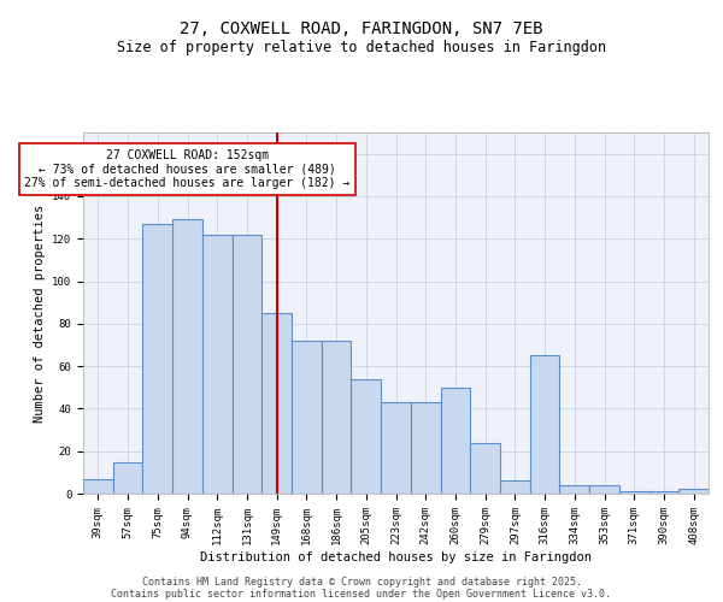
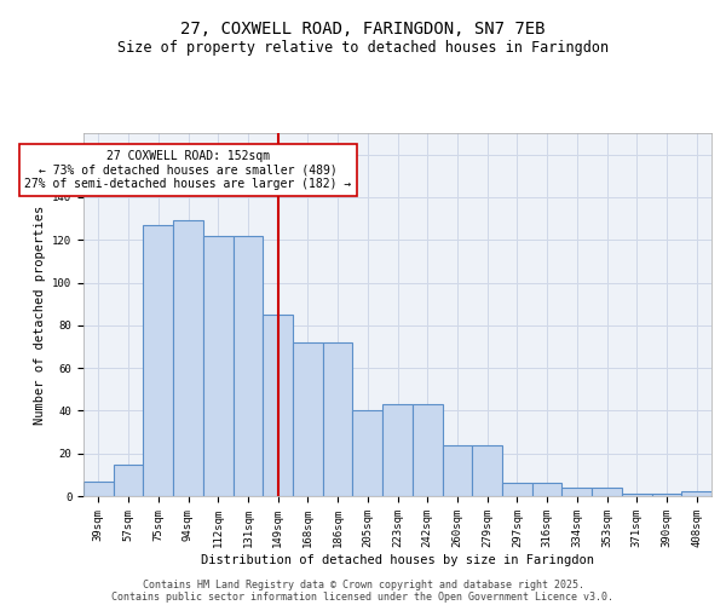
205sqm: 54 -> 40
260sqm: 50 -> 24
316sqm: 65 -> 6
